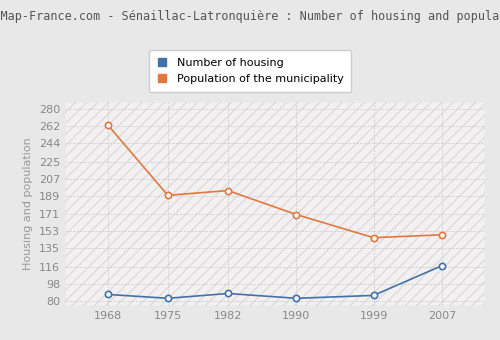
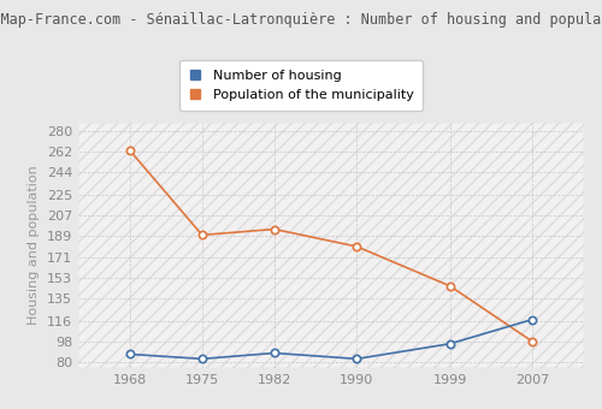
Population of the municipality/1990: 170 -> 180
Number of housing/1999: 86 -> 96
Population of the municipality/2007: 149 -> 98
